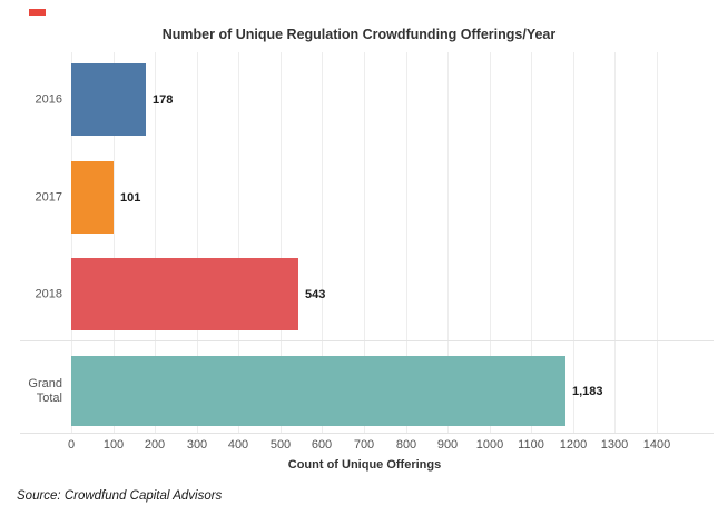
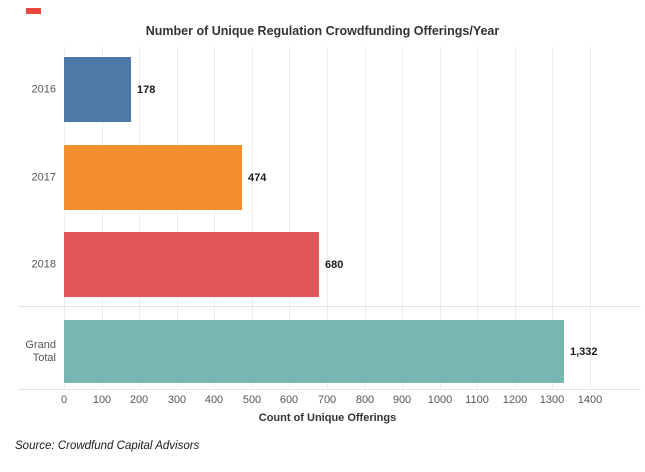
2017: 101 -> 474
2018: 543 -> 680
Grand Total: 1,183 -> 1,332
